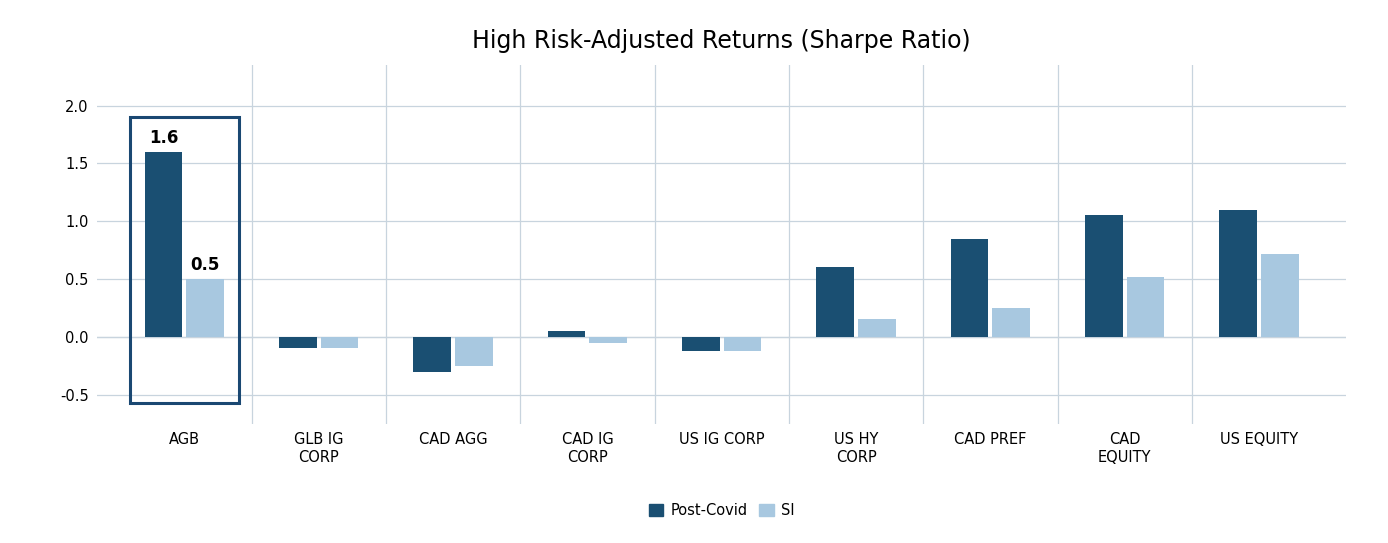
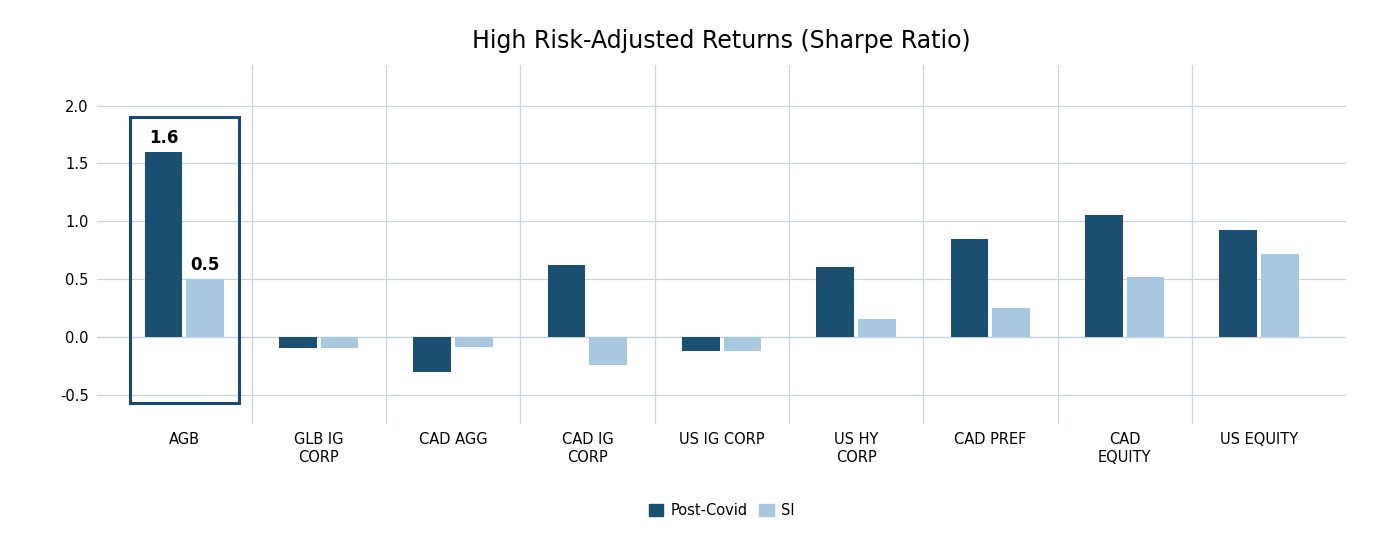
SI/CAD AGG: -0.25 -> -0.09
Post-Covid/CAD IG CORP: 0.05 -> 0.62
SI/CAD IG CORP: -0.05 -> -0.24
Post-Covid/US EQUITY: 1.10 -> 0.92
